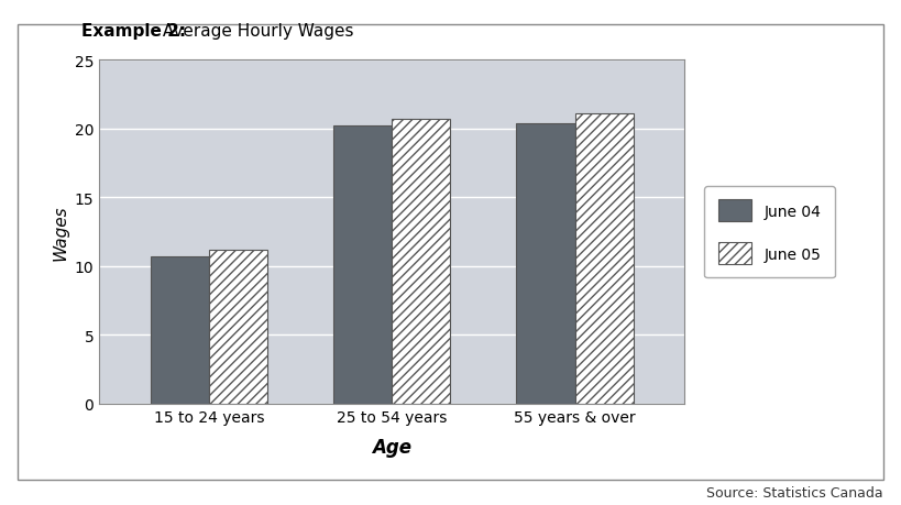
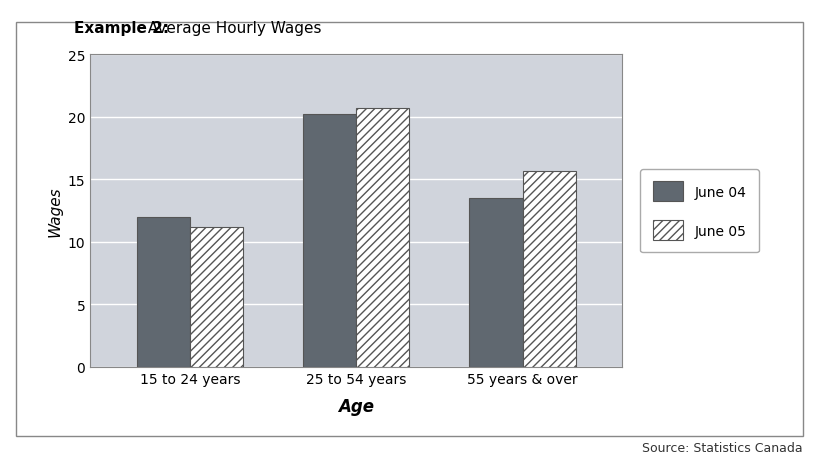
June 04/15 to 24 years: 10.7 -> 12.0
June 04/55 years & over: 20.4 -> 13.5
June 05/55 years & over: 21.1 -> 15.7
